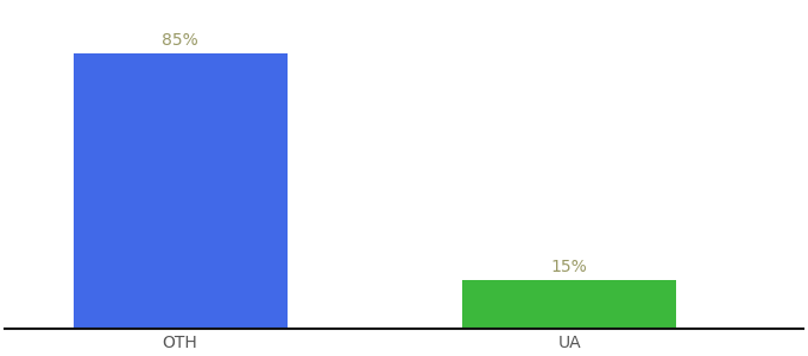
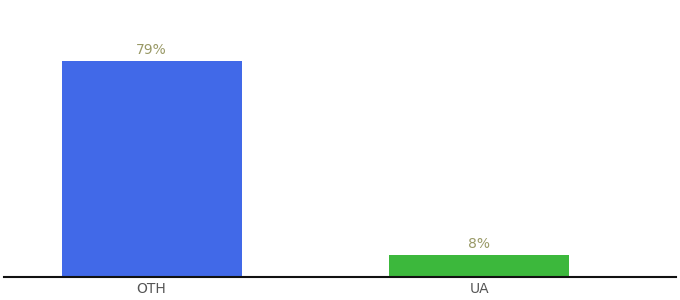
OTH: 85% -> 79%
UA: 15% -> 8%
